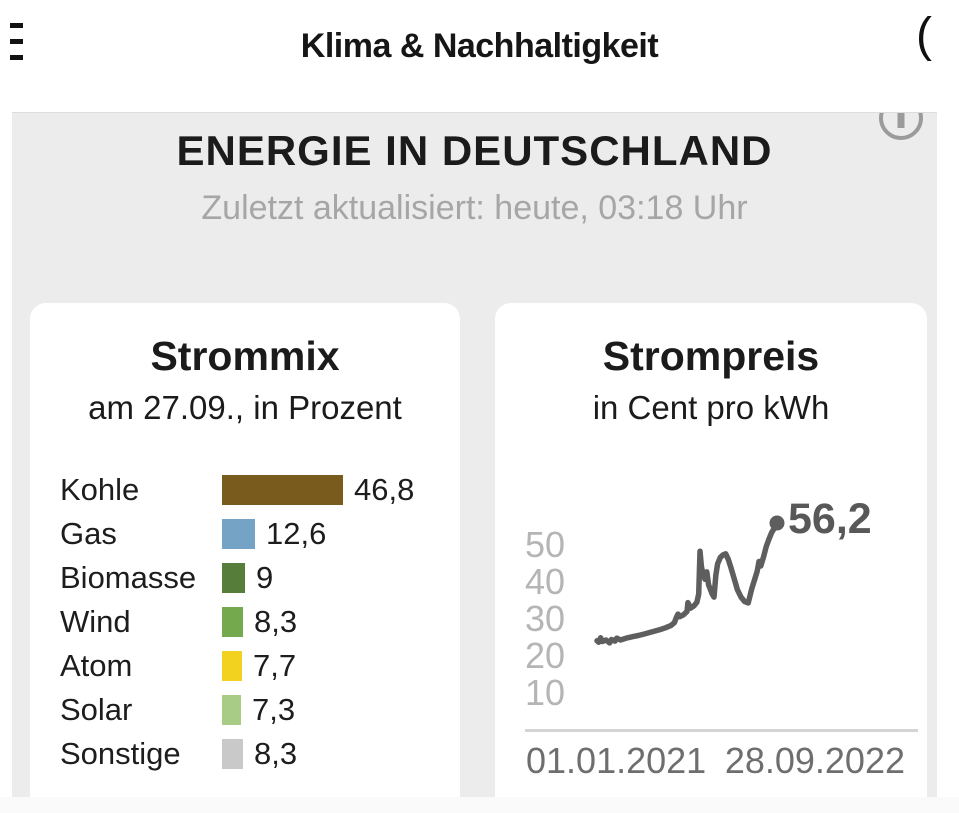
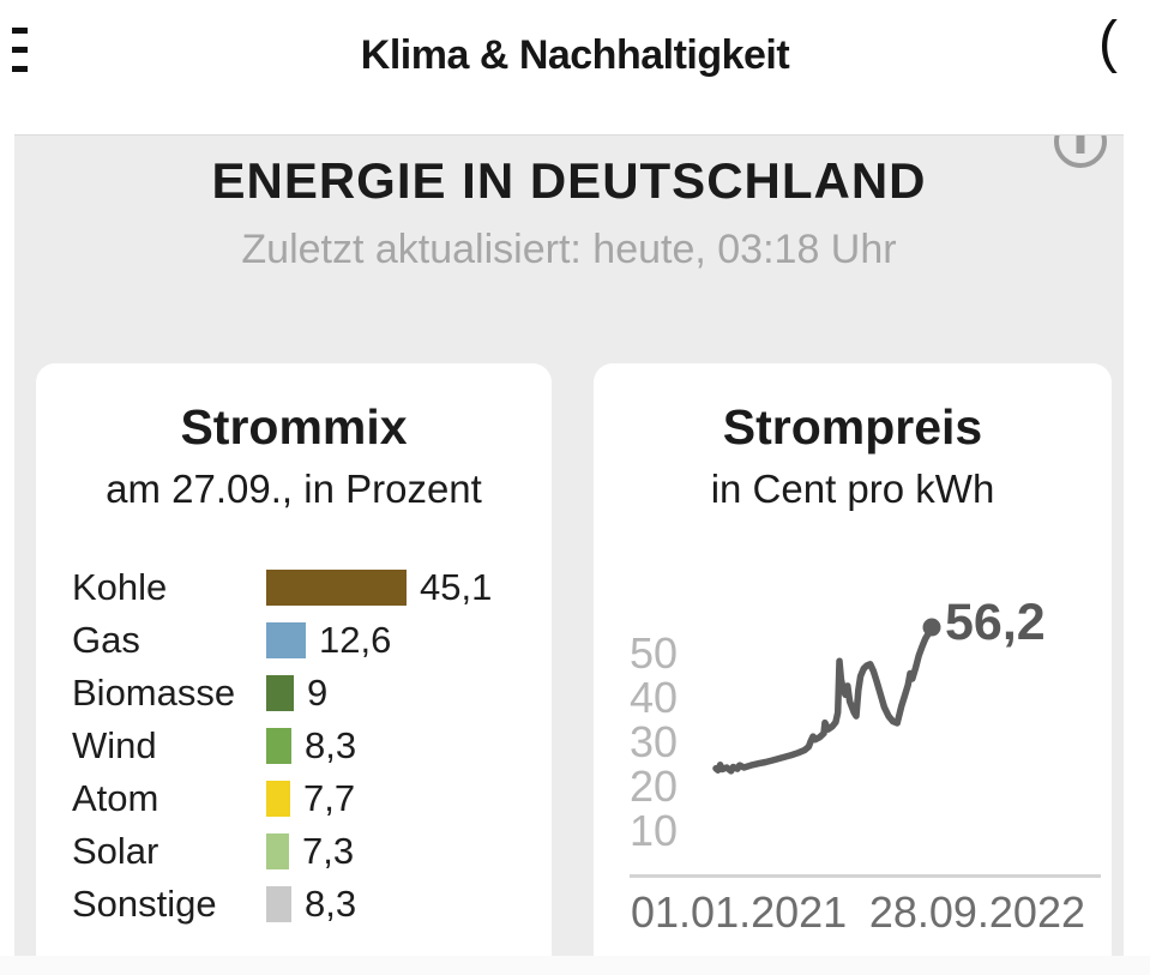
Strommix/Kohle: 46,8 -> 45,1
